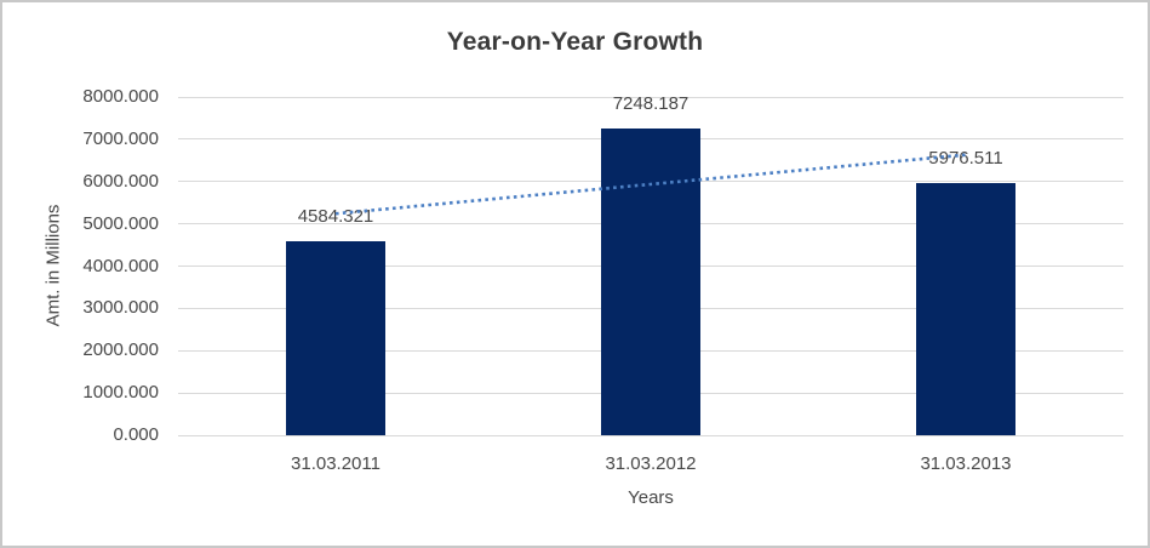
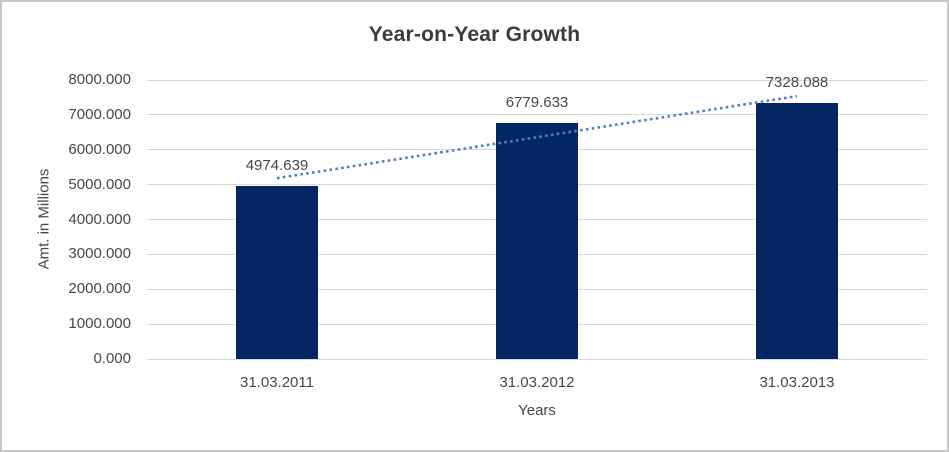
31.03.2011: 4584.321 -> 4974.639
31.03.2012: 7248.187 -> 6779.633
31.03.2013: 5976.511 -> 7328.088
